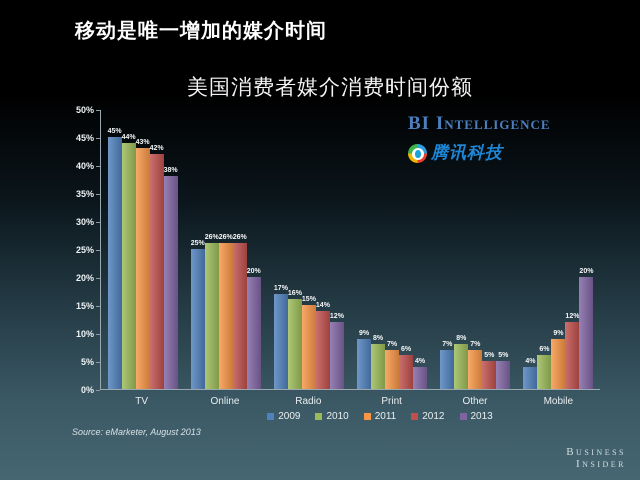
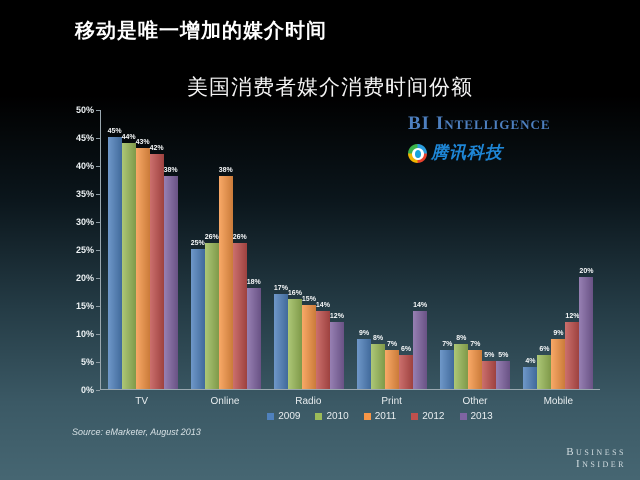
2011/Online: 26% -> 38%
2013/Online: 20% -> 18%
2013/Print: 4% -> 14%
